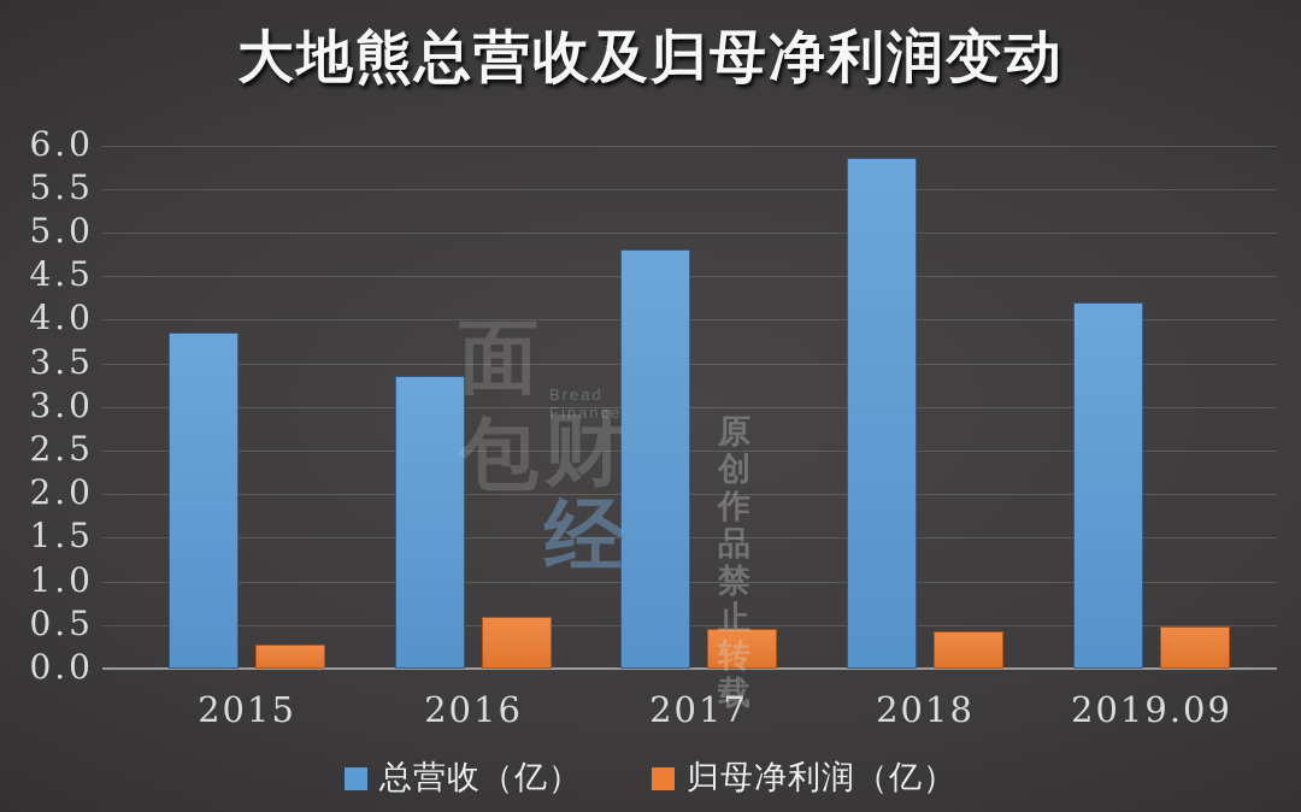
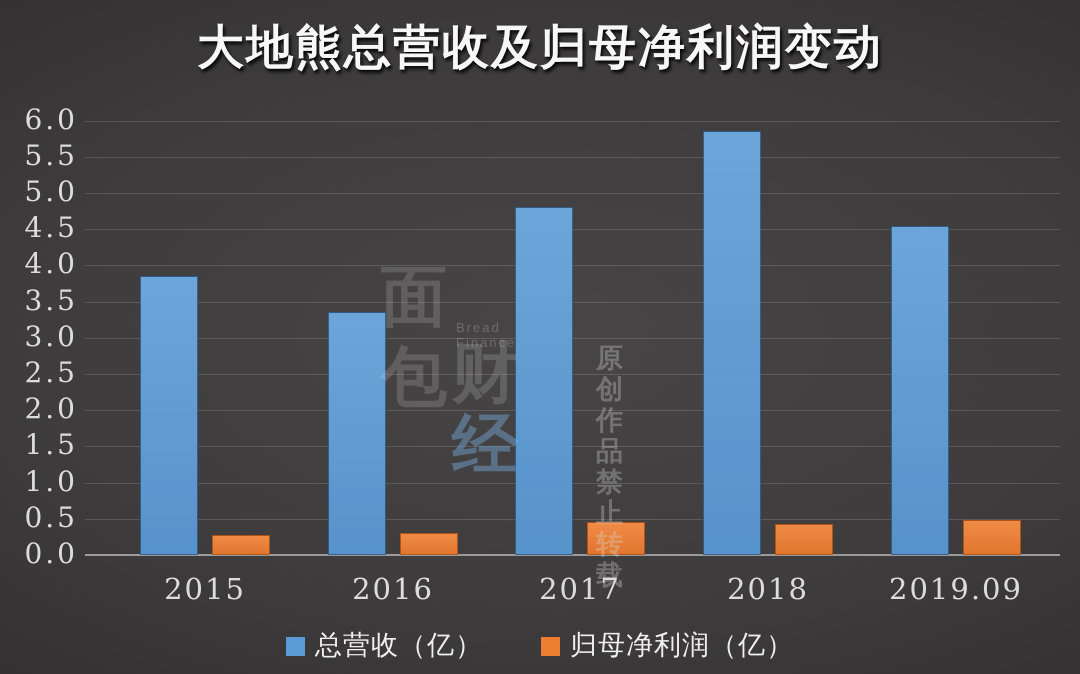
归母净利润（亿）/2016: 0.6 -> 0.3
总营收（亿）/2019.09: 4.2 -> 4.5
